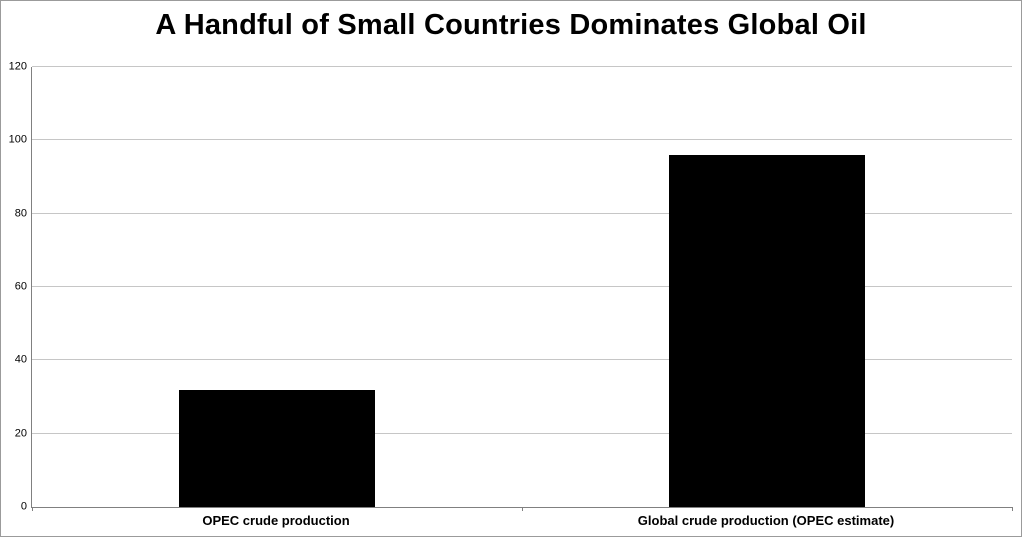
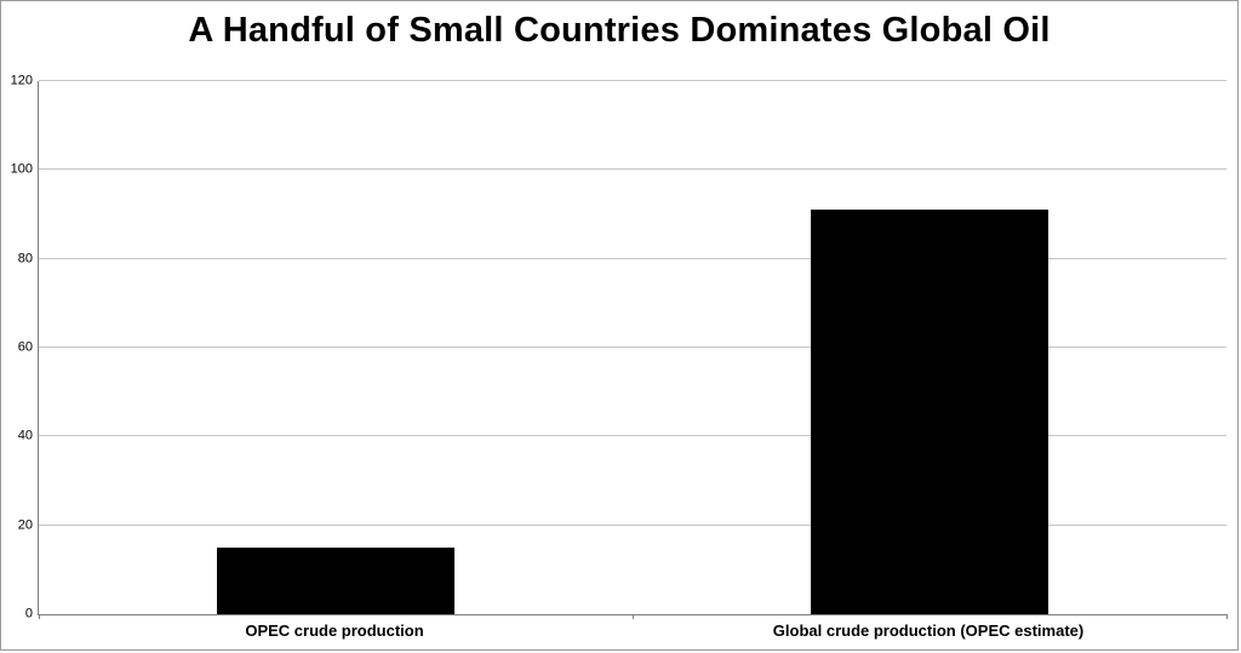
OPEC crude production: 32 -> 15
Global crude production (OPEC estimate): 96 -> 91
